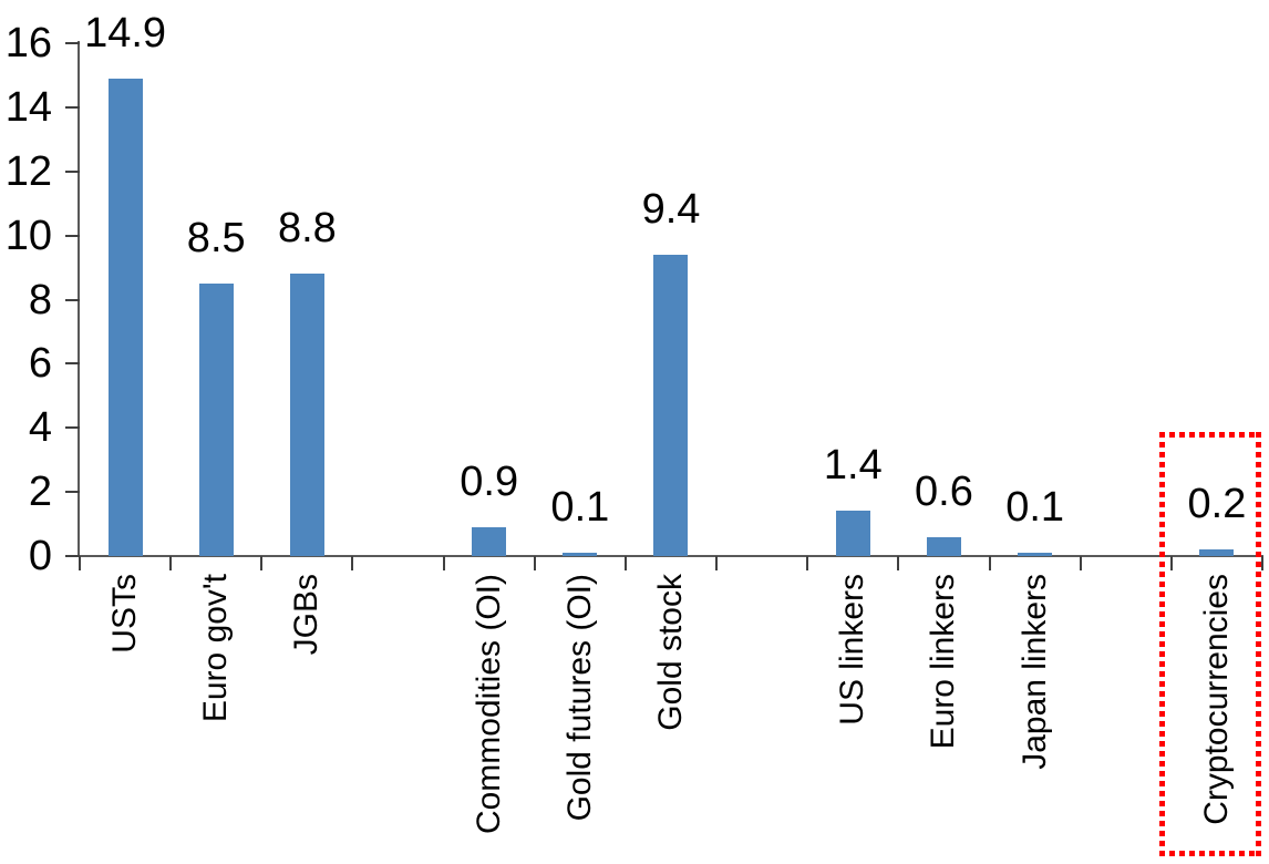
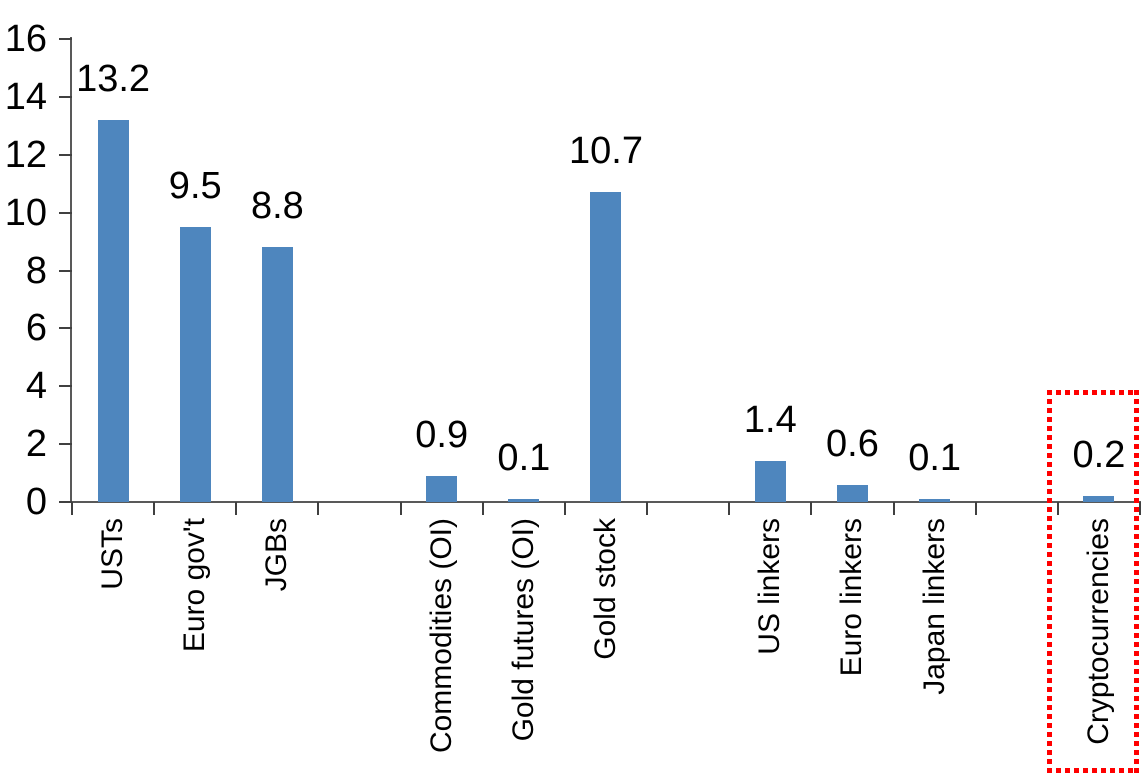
USTs: 14.9 -> 13.2
Euro gov't: 8.5 -> 9.5
Gold stock: 9.4 -> 10.7
